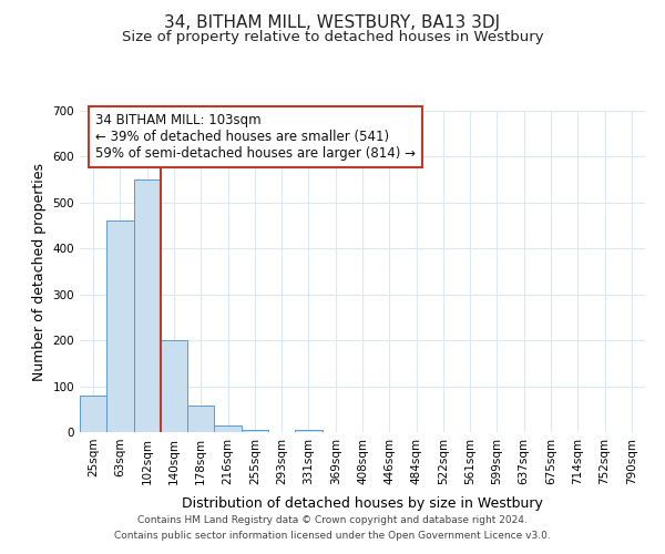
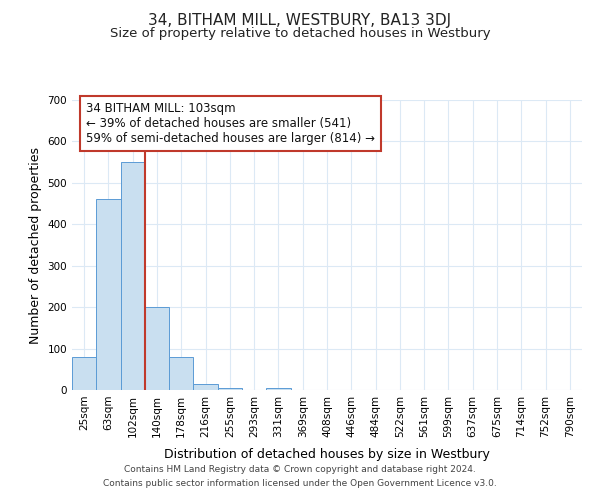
178sqm: 57 -> 80
